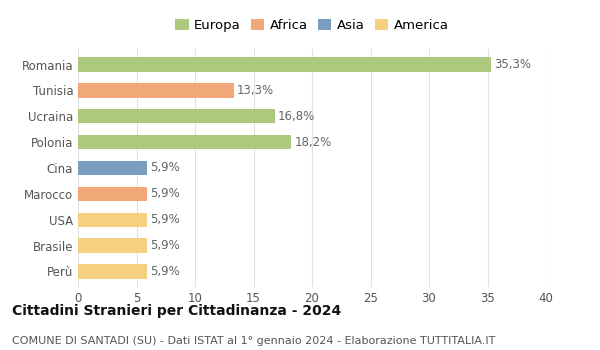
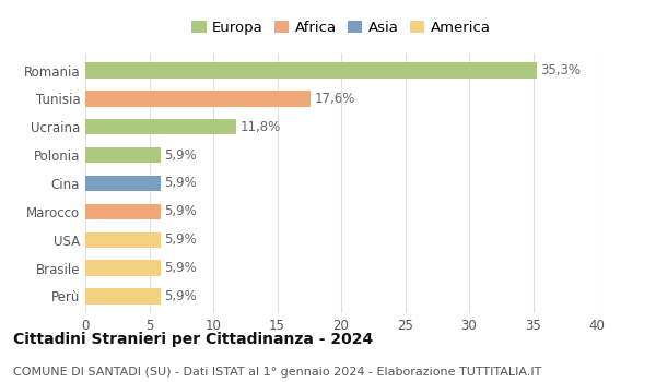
Tunisia: 13,3% -> 17,6%
Ucraina: 16,8% -> 11,8%
Polonia: 18,2% -> 5,9%
